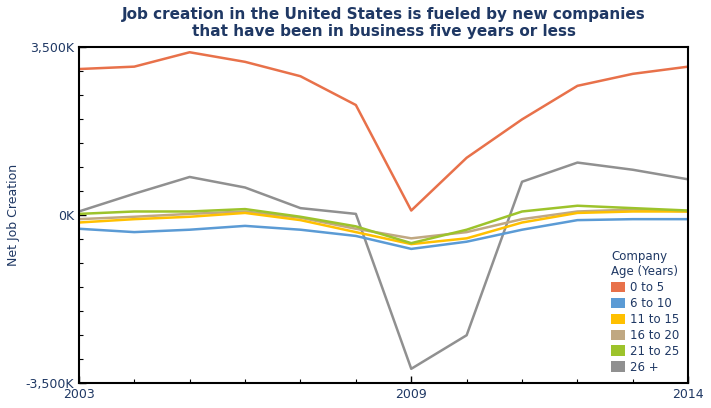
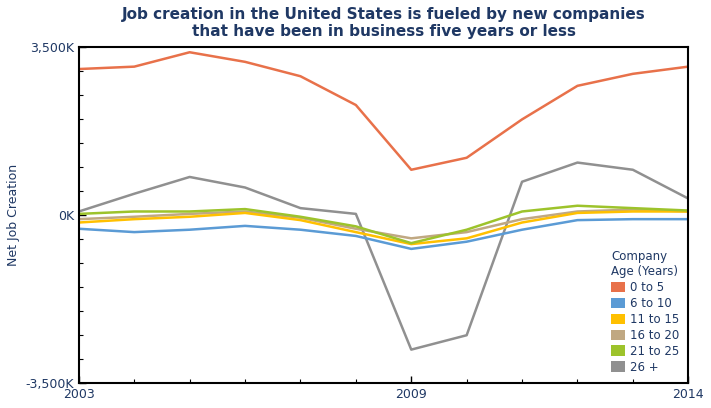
0 to 5/2009: 100K -> 950K
26 +/2009: -3,200K -> -2,800K
26 +/2014: 750K -> 350K
